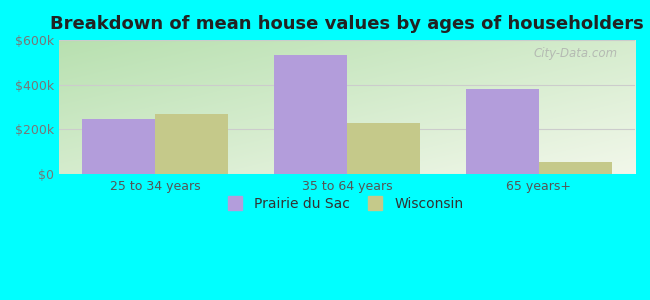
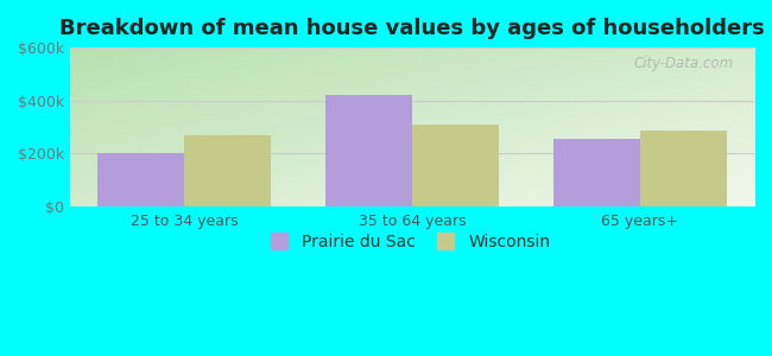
Prairie du Sac/25 to 34 years: $245k -> $200k
Prairie du Sac/35 to 64 years: $535k -> $420k
Wisconsin/35 to 64 years: $230k -> $310k
Prairie du Sac/65 years+: $380k -> $255k
Wisconsin/65 years+: $55k -> $285k
